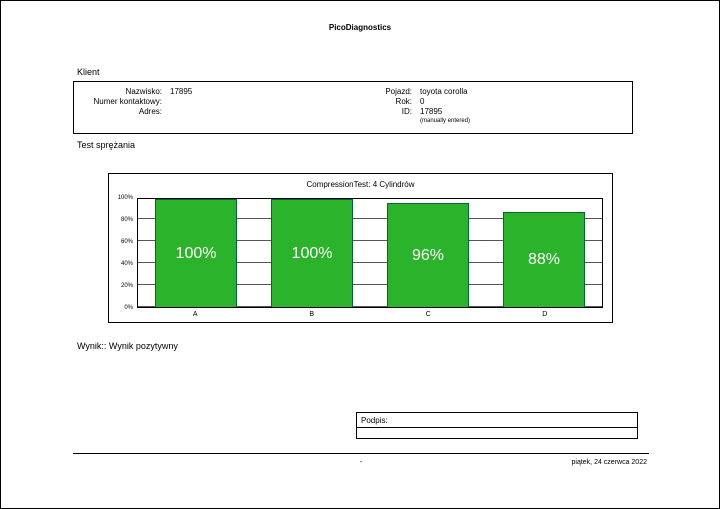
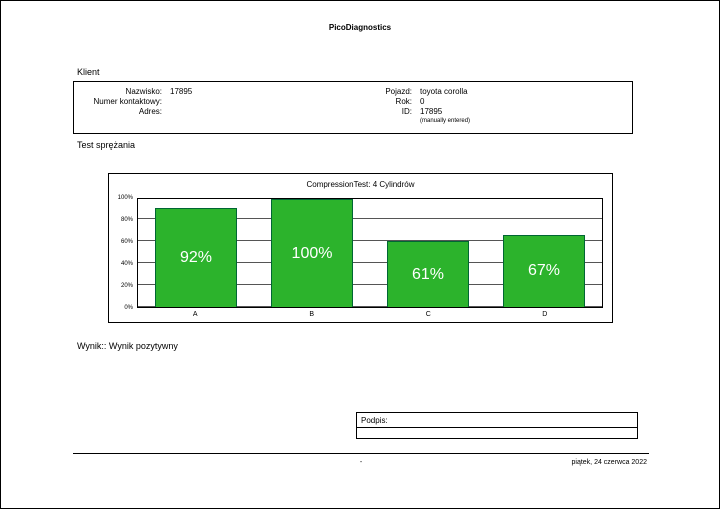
A: 100% -> 92%
C: 96% -> 61%
D: 88% -> 67%
